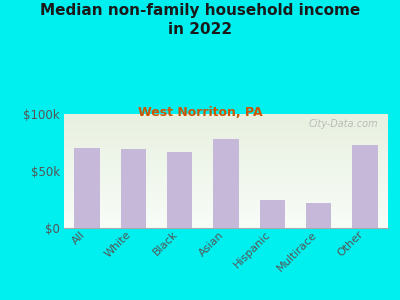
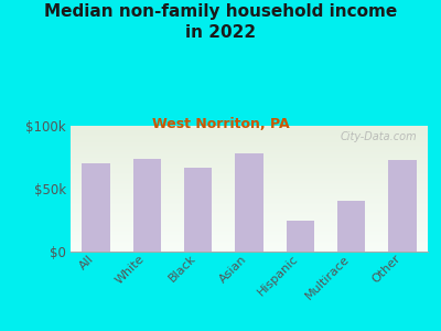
White: $69k -> $74k
Multirace: $22k -> $40k
